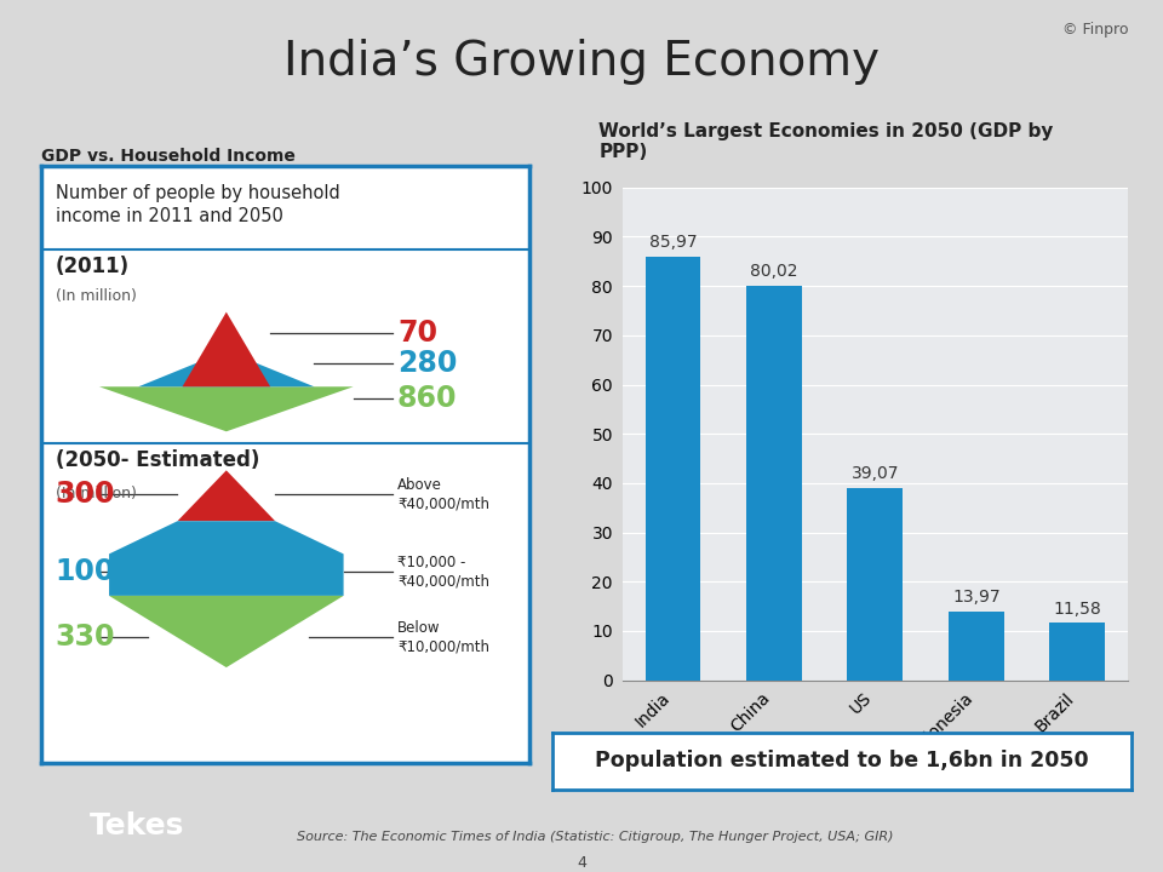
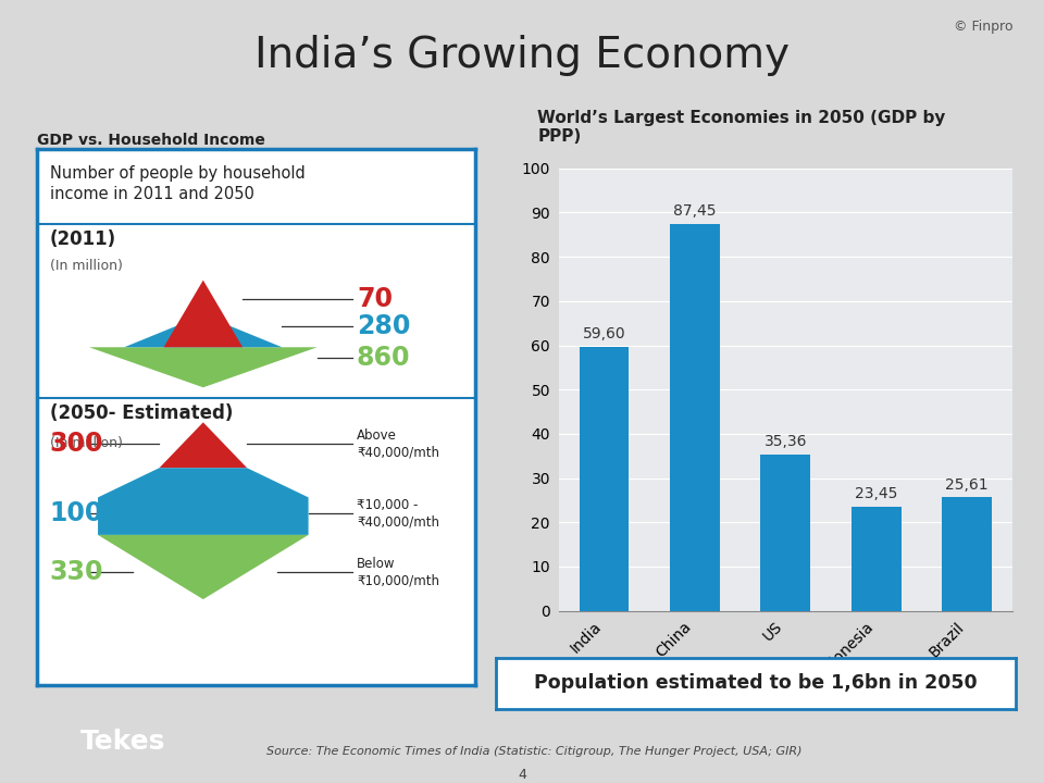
India: 85,97 -> 59,60
China: 80,02 -> 87,45
US: 39,07 -> 35,36
Indonesia: 13,97 -> 23,45
Brazil: 11,58 -> 25,61
